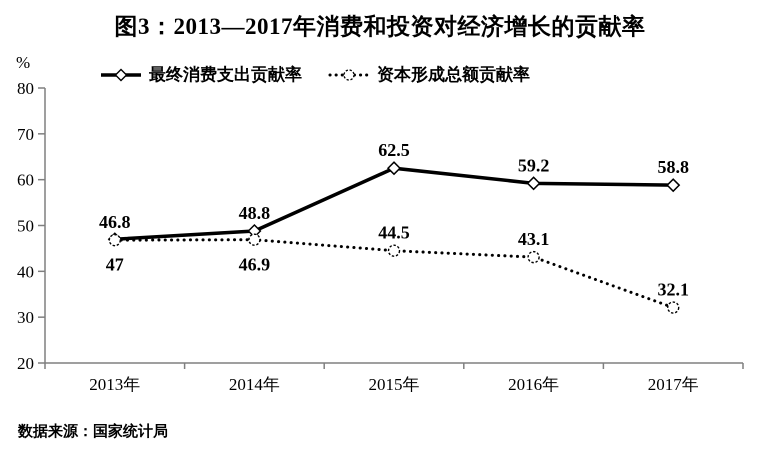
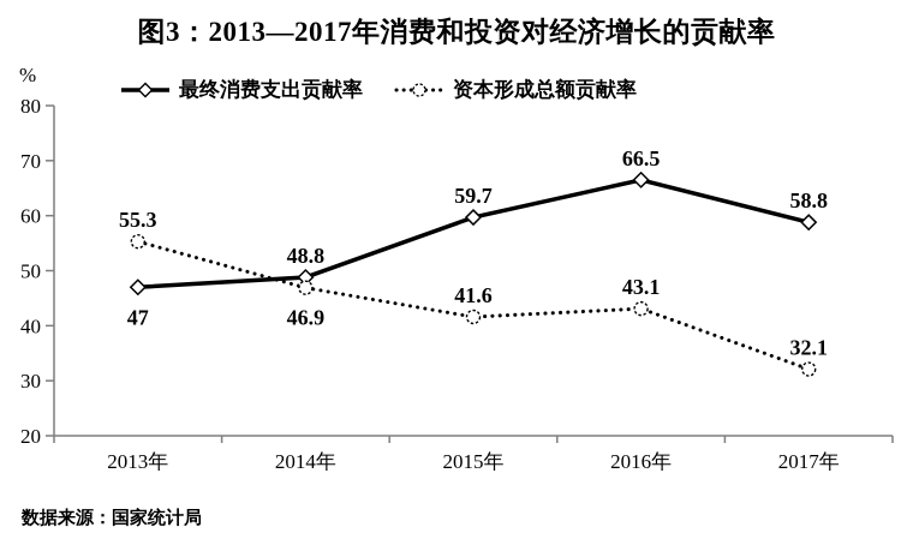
资本形成总额贡献率/2013年: 46.8 -> 55.3
最终消费支出贡献率/2015年: 62.5 -> 59.7
资本形成总额贡献率/2015年: 44.5 -> 41.6
最终消费支出贡献率/2016年: 59.2 -> 66.5
